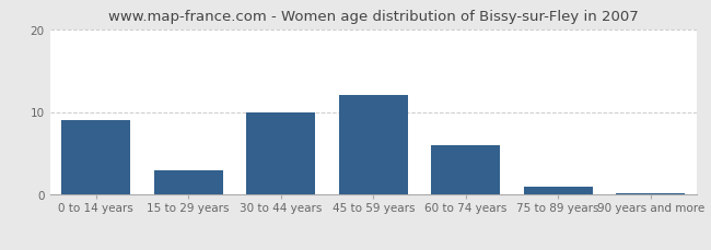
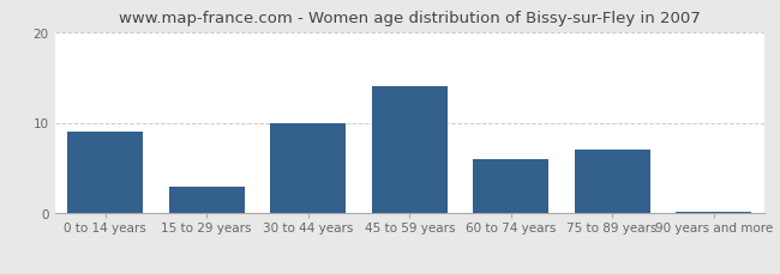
45 to 59 years: 12.0 -> 14.0
75 to 89 years: 1.0 -> 7.0
